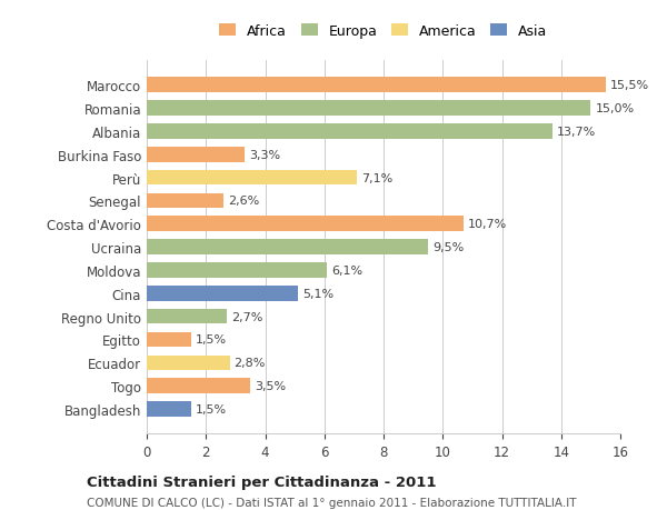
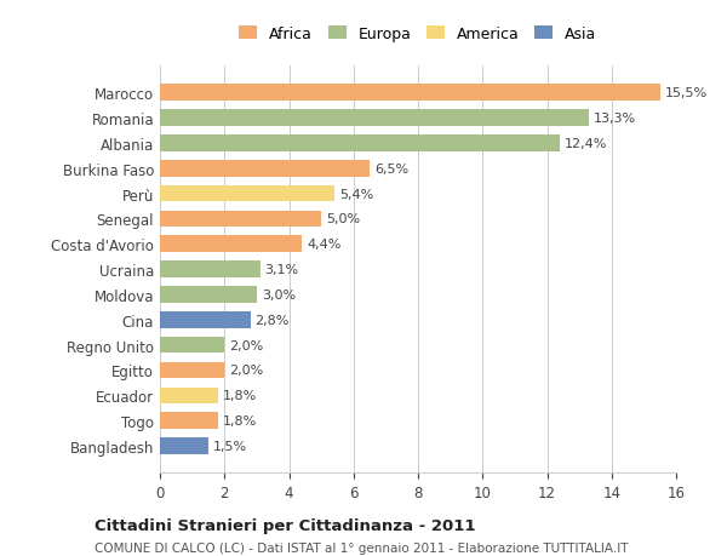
Romania: 15,0% -> 13,3%
Albania: 13,7% -> 12,4%
Burkina Faso: 3,3% -> 6,5%
Perù: 7,1% -> 5,4%
Senegal: 2,6% -> 5,0%
Costa d'Avorio: 10,7% -> 4,4%
Ucraina: 9,5% -> 3,1%
Moldova: 6,1% -> 3,0%
Cina: 5,1% -> 2,8%
Regno Unito: 2,7% -> 2,0%
Egitto: 1,5% -> 2,0%
Ecuador: 2,8% -> 1,8%
Togo: 3,5% -> 1,8%
